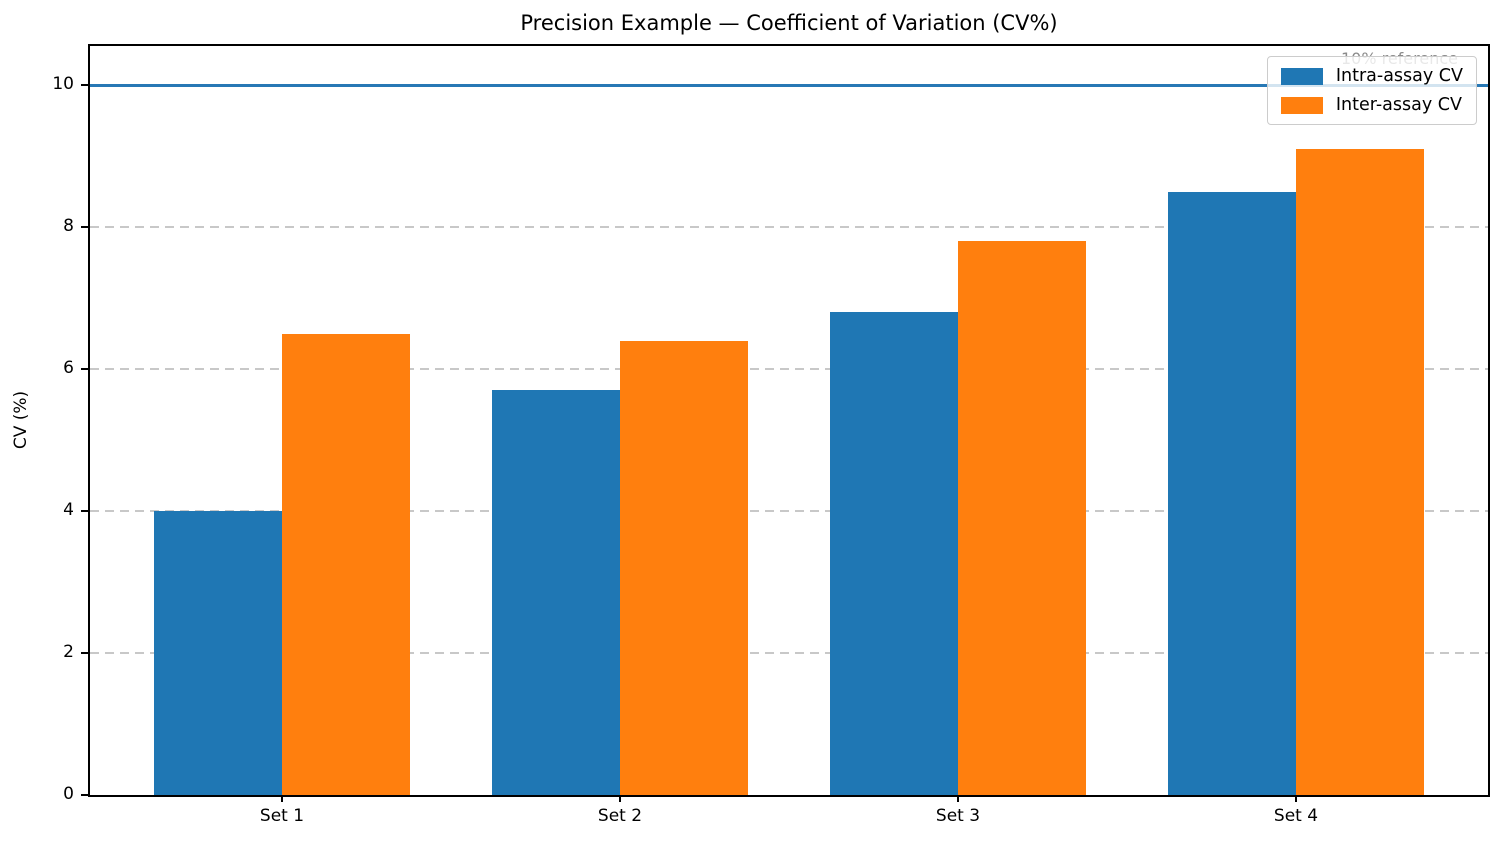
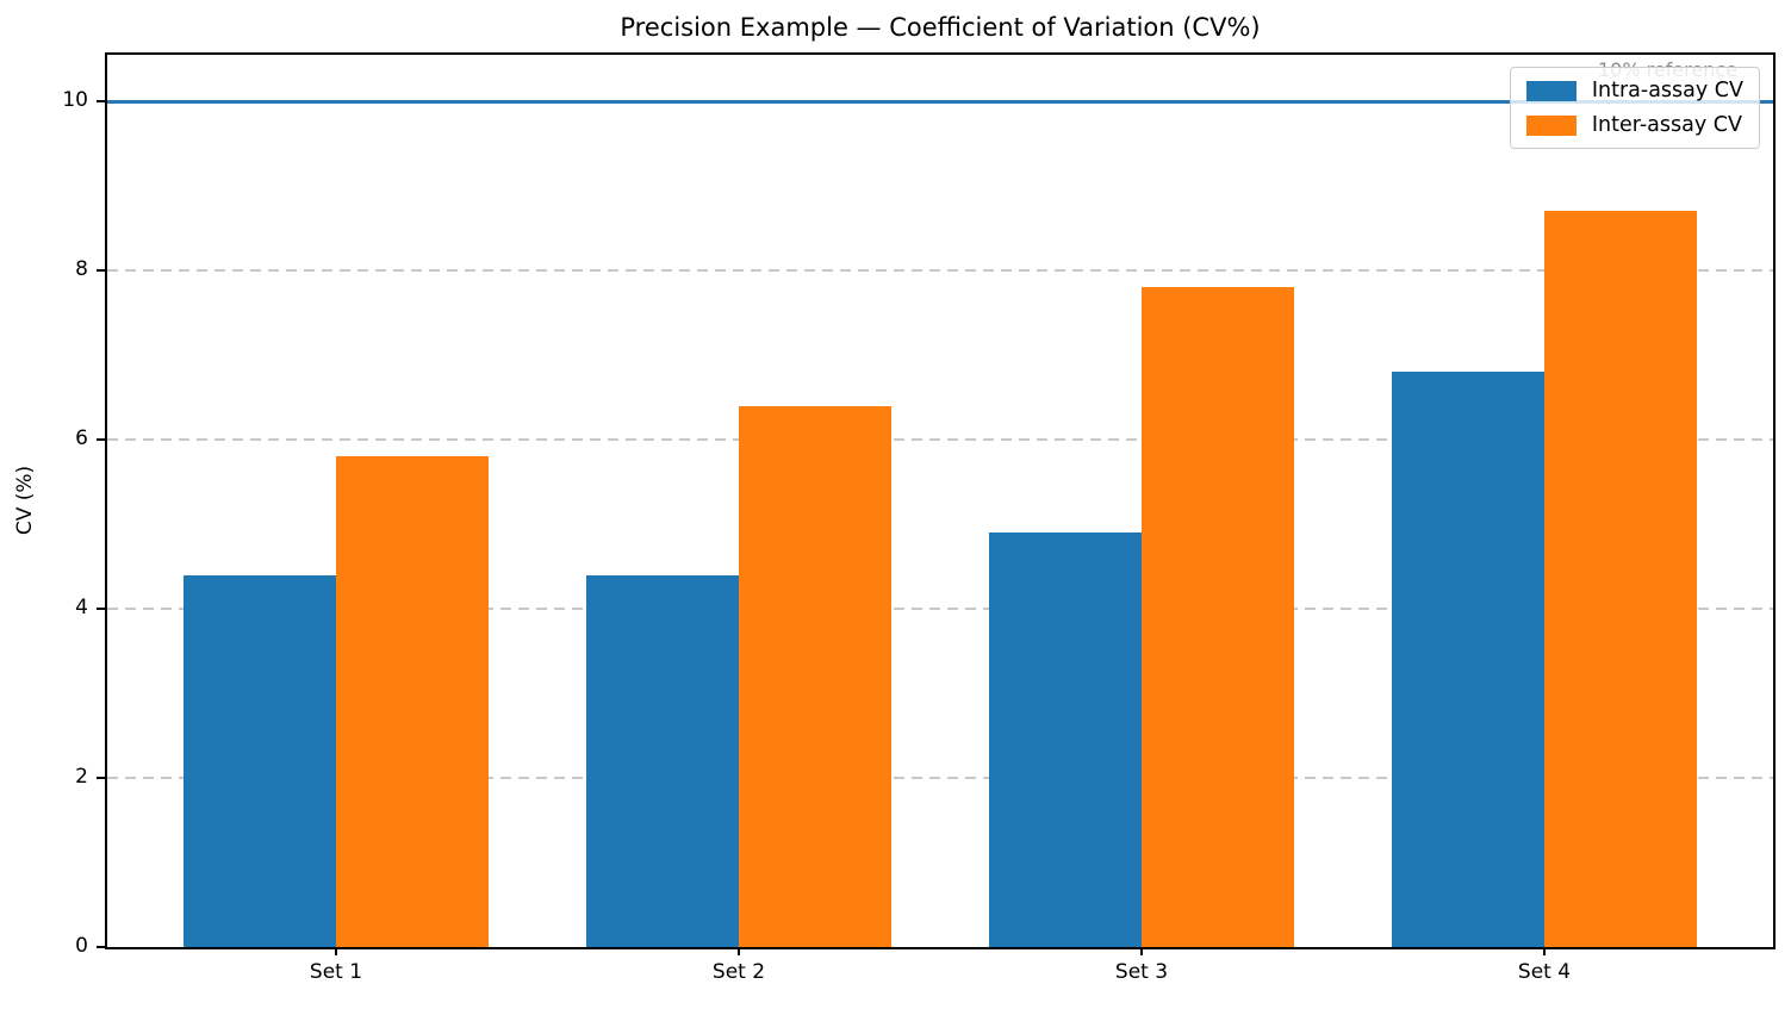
Intra-assay CV/Set 1: 4.0 -> 4.4
Inter-assay CV/Set 1: 6.5 -> 5.8
Intra-assay CV/Set 2: 5.7 -> 4.4
Intra-assay CV/Set 3: 6.8 -> 4.9
Intra-assay CV/Set 4: 8.5 -> 6.8
Inter-assay CV/Set 4: 9.1 -> 8.7
